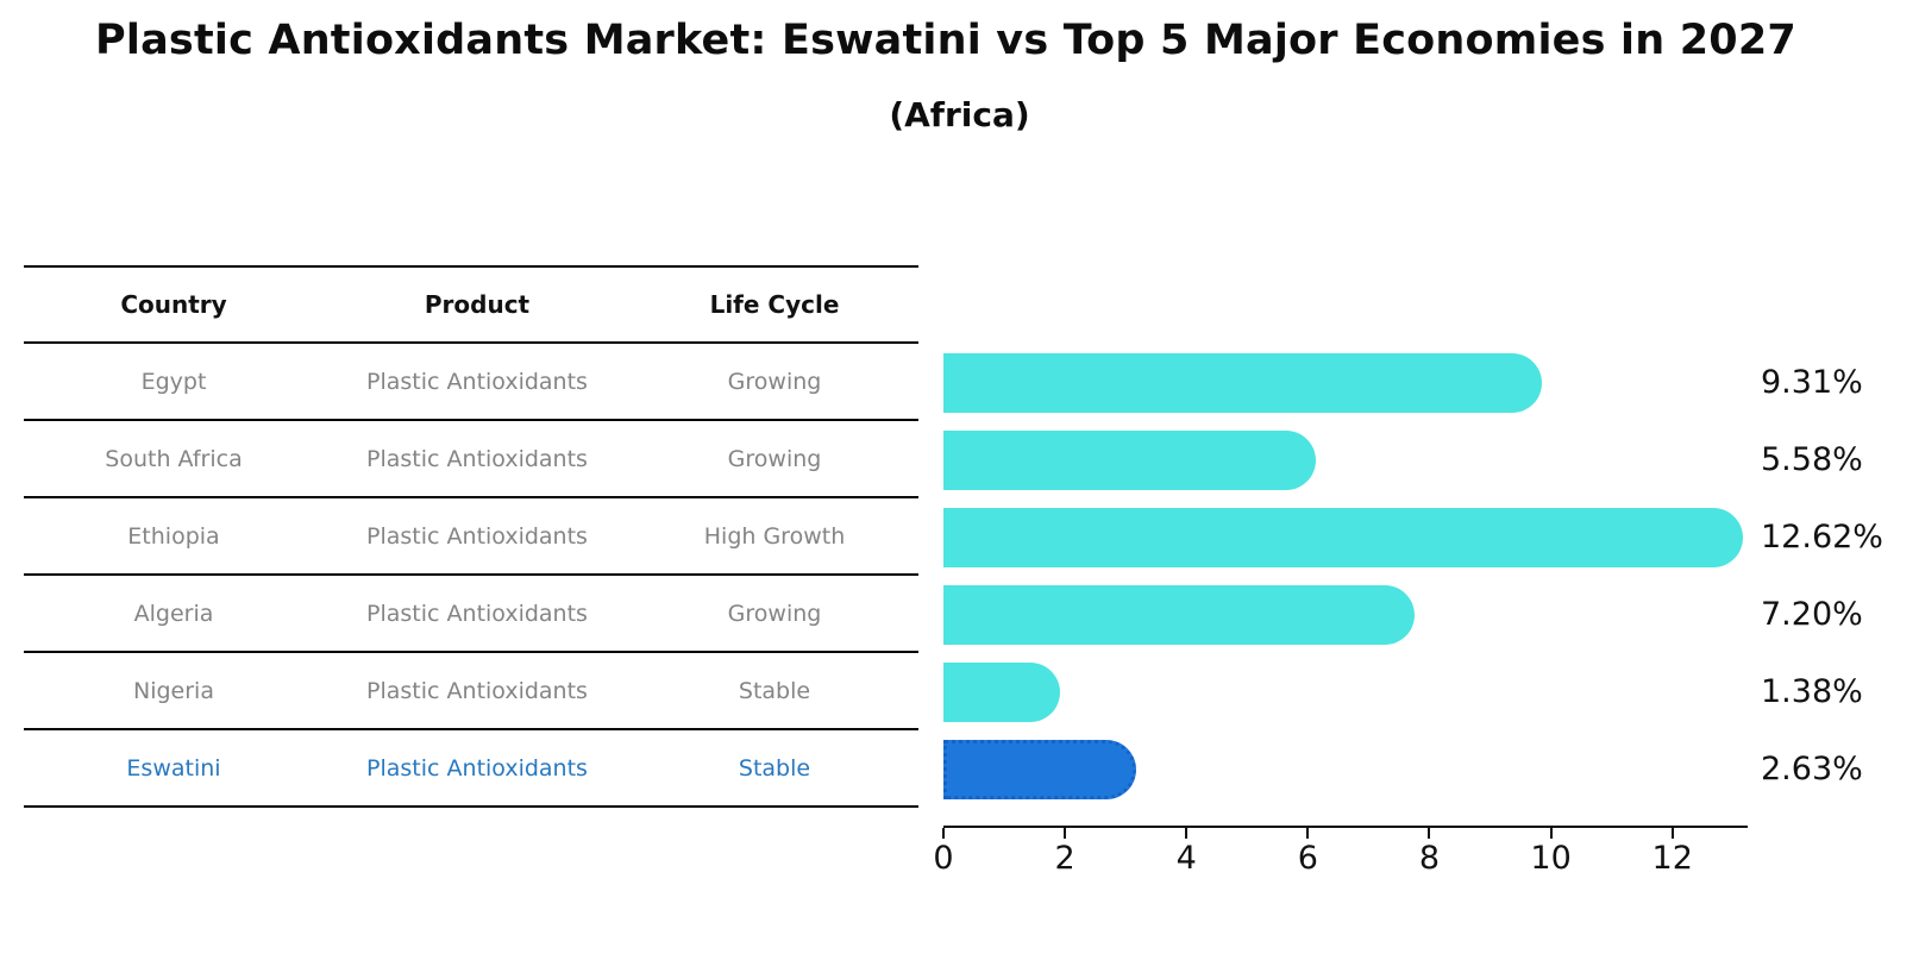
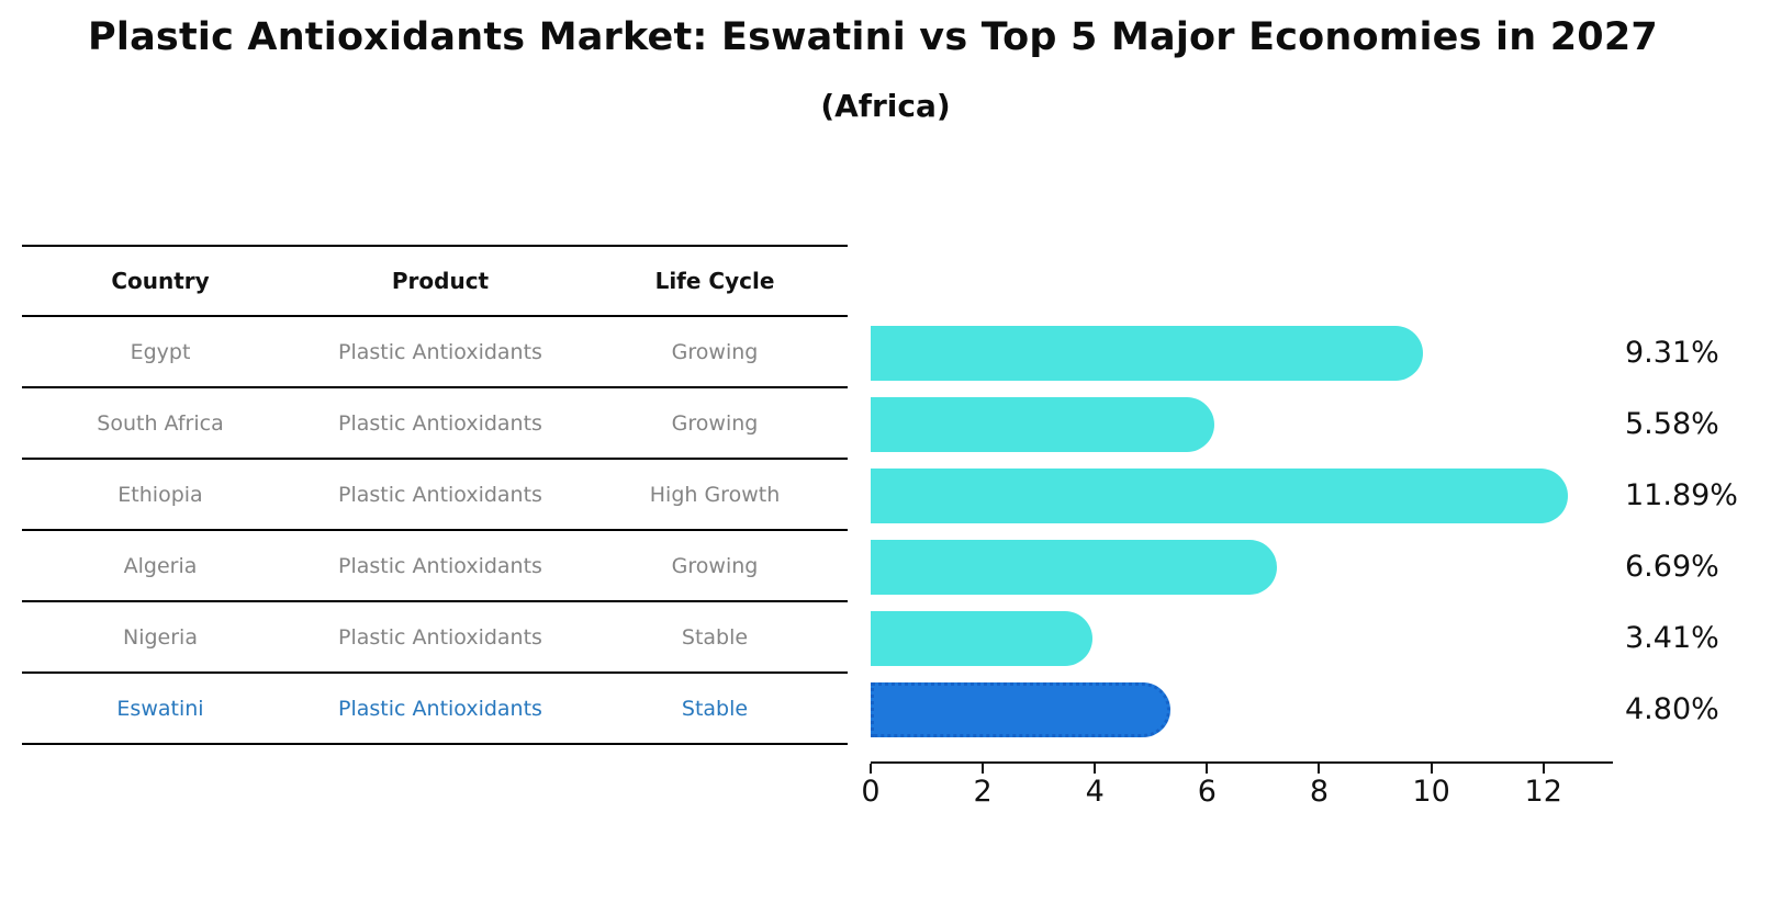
Ethiopia: 12.62% -> 11.89%
Algeria: 7.20% -> 6.69%
Nigeria: 1.38% -> 3.41%
Eswatini: 2.63% -> 4.80%
